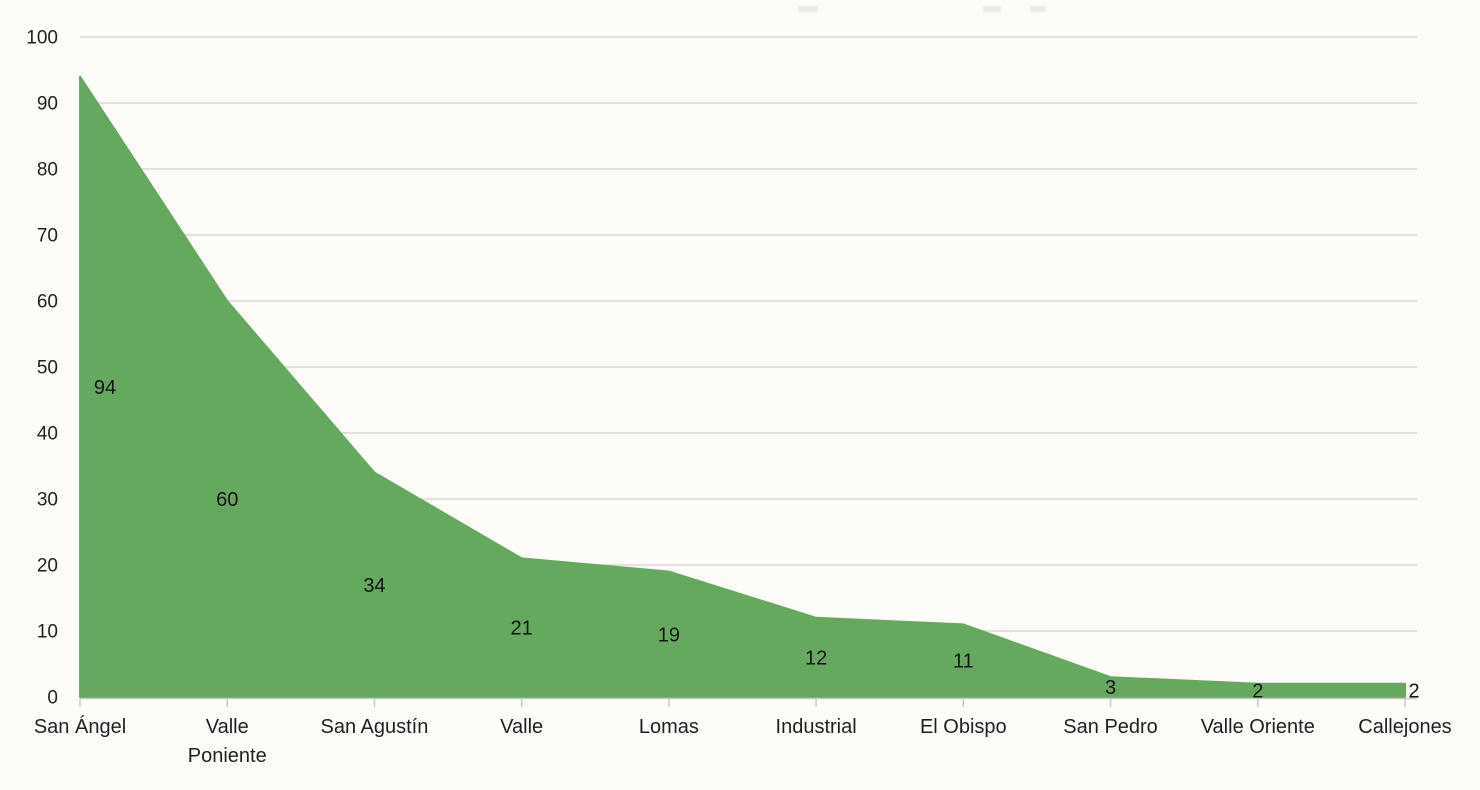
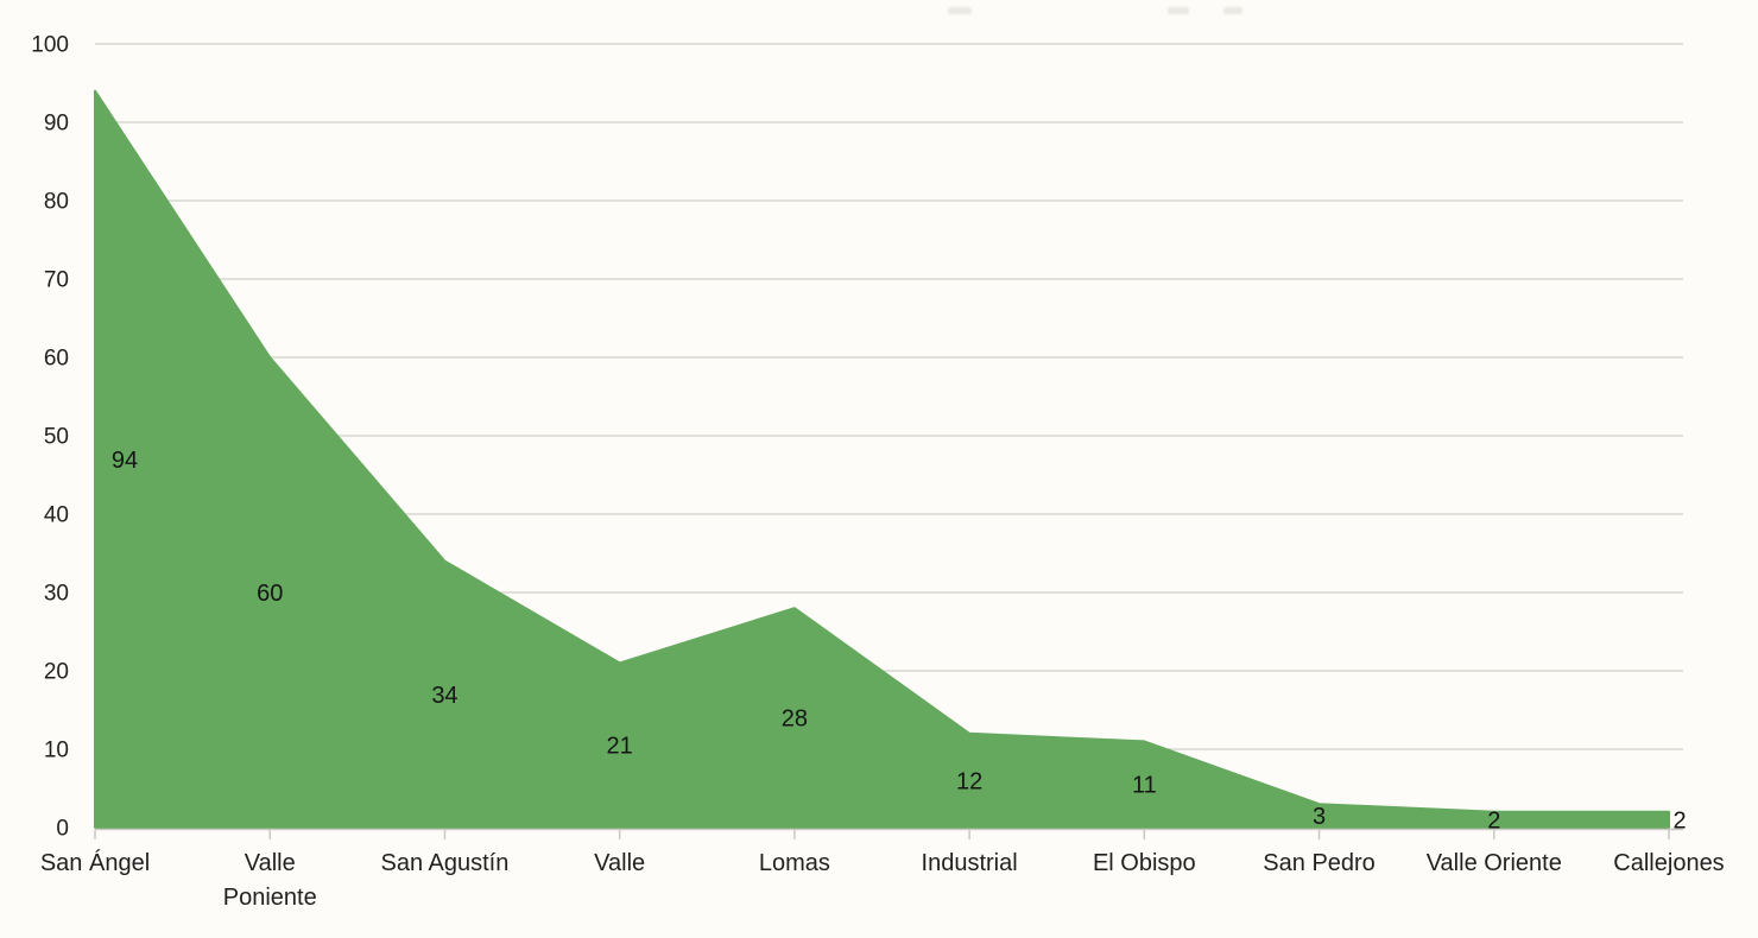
Lomas: 19 -> 28
